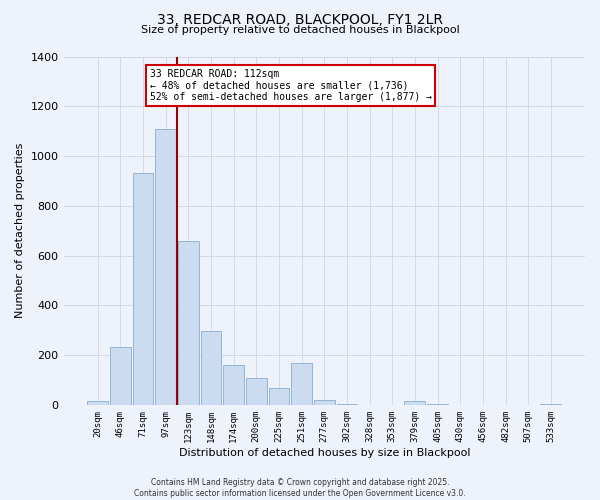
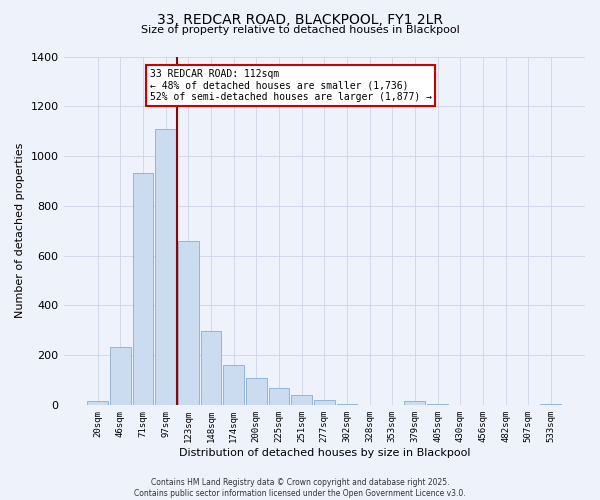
251sqm: 170 -> 38
